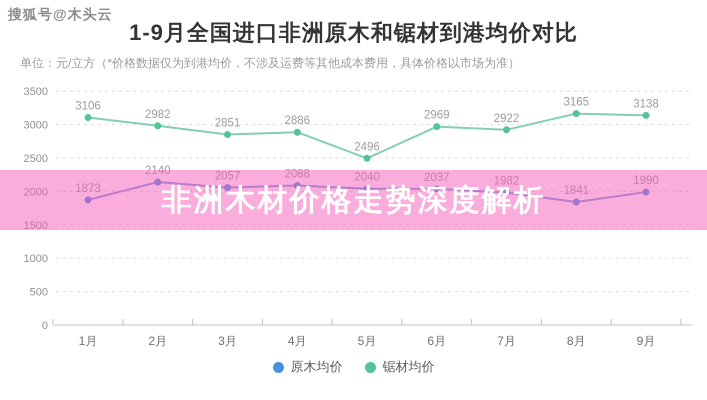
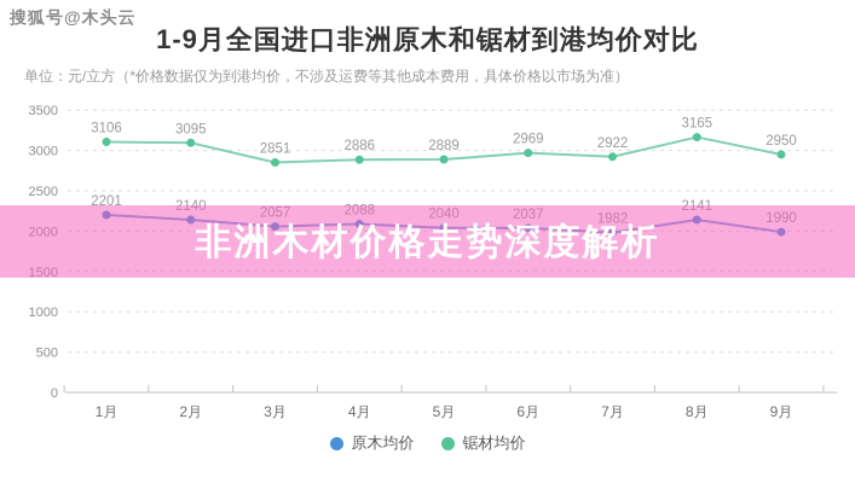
原木均价/1月: 1873 -> 2201
锯材均价/2月: 2982 -> 3095
锯材均价/5月: 2496 -> 2889
原木均价/8月: 1841 -> 2141
锯材均价/9月: 3138 -> 2950
